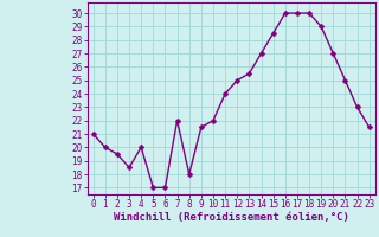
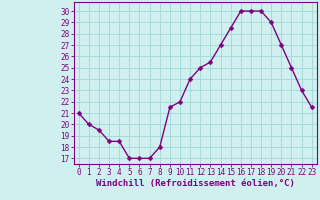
4: 20.0 -> 18.5
7: 22.0 -> 17.0
